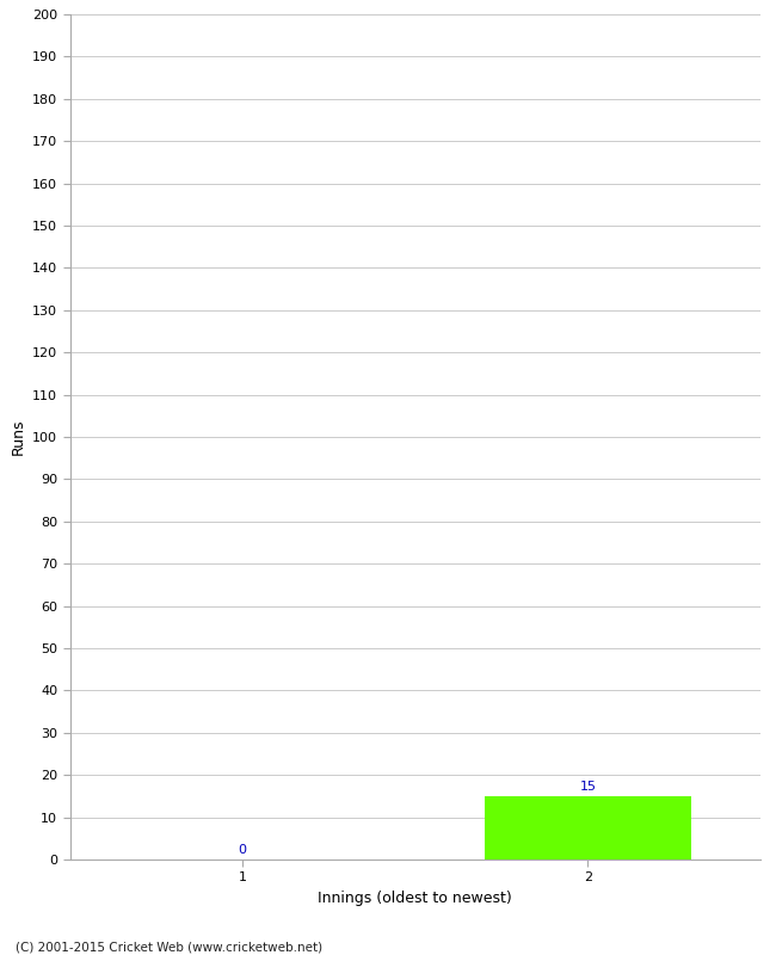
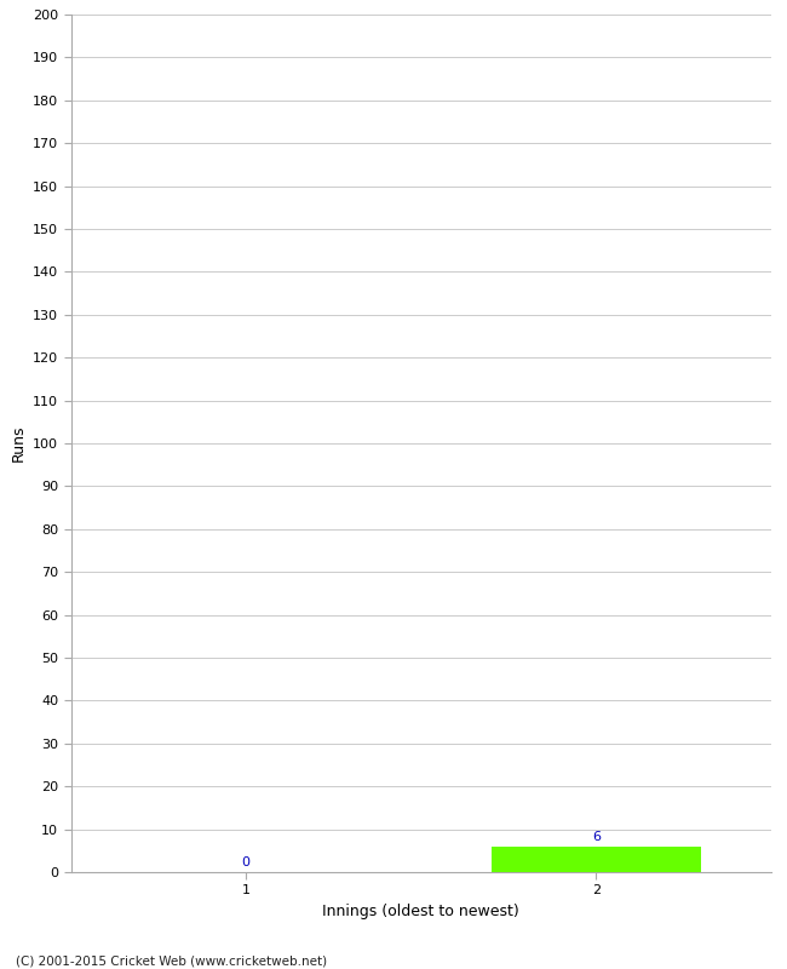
2: 15 -> 6
